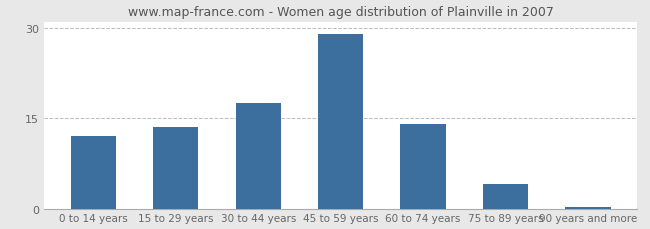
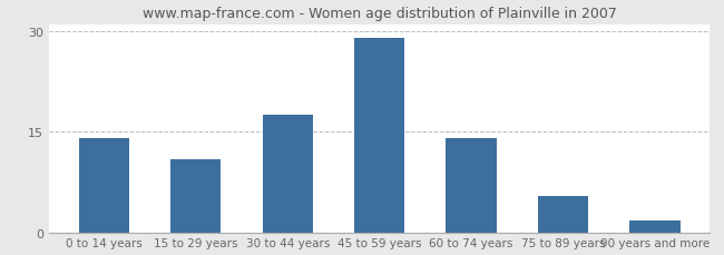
0 to 14 years: 12.0 -> 14.0
15 to 29 years: 13.5 -> 10.8
75 to 89 years: 4.0 -> 5.4
90 years and more: 0.3 -> 1.8
